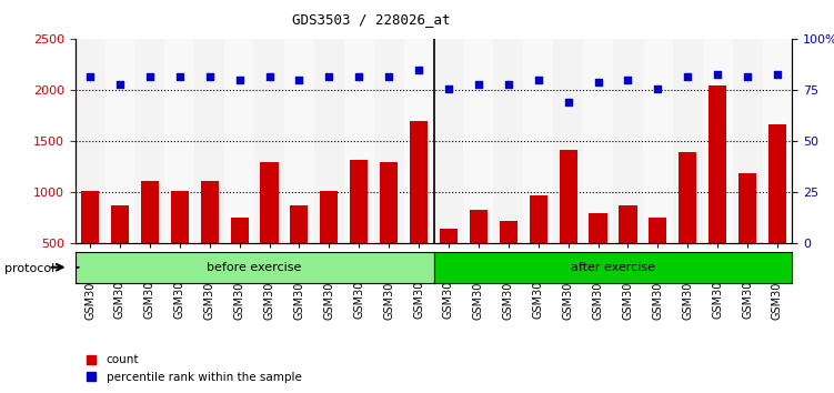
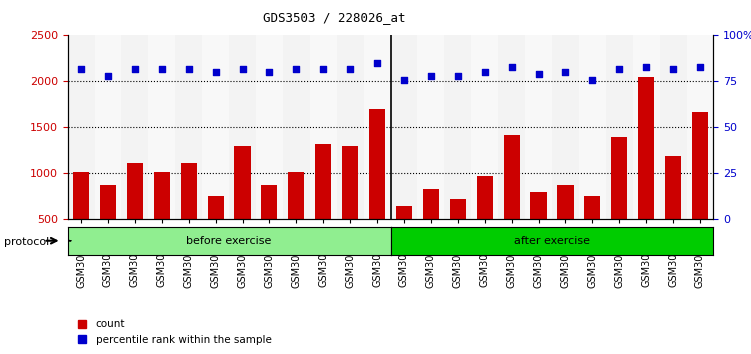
percentile rank within the sample/GSM306071: 69 -> 83
